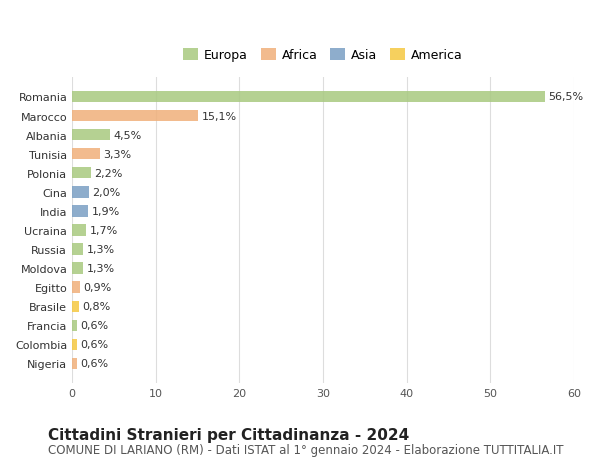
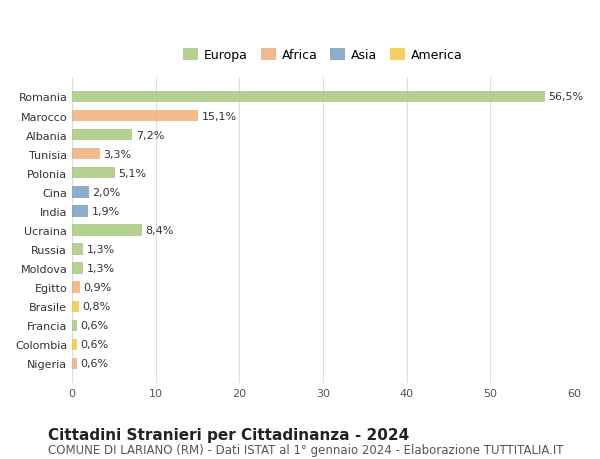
Albania: 4,5% -> 7,2%
Polonia: 2,2% -> 5,1%
Ucraina: 1,7% -> 8,4%
